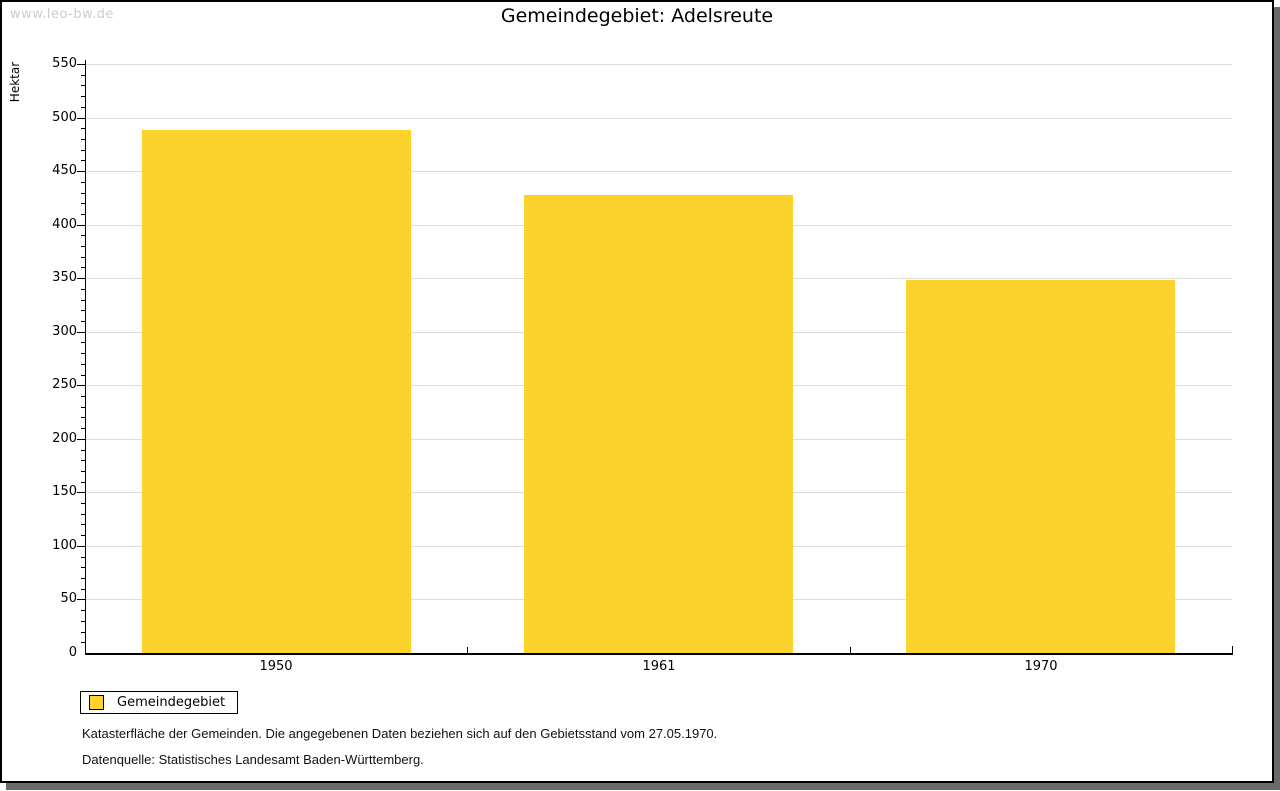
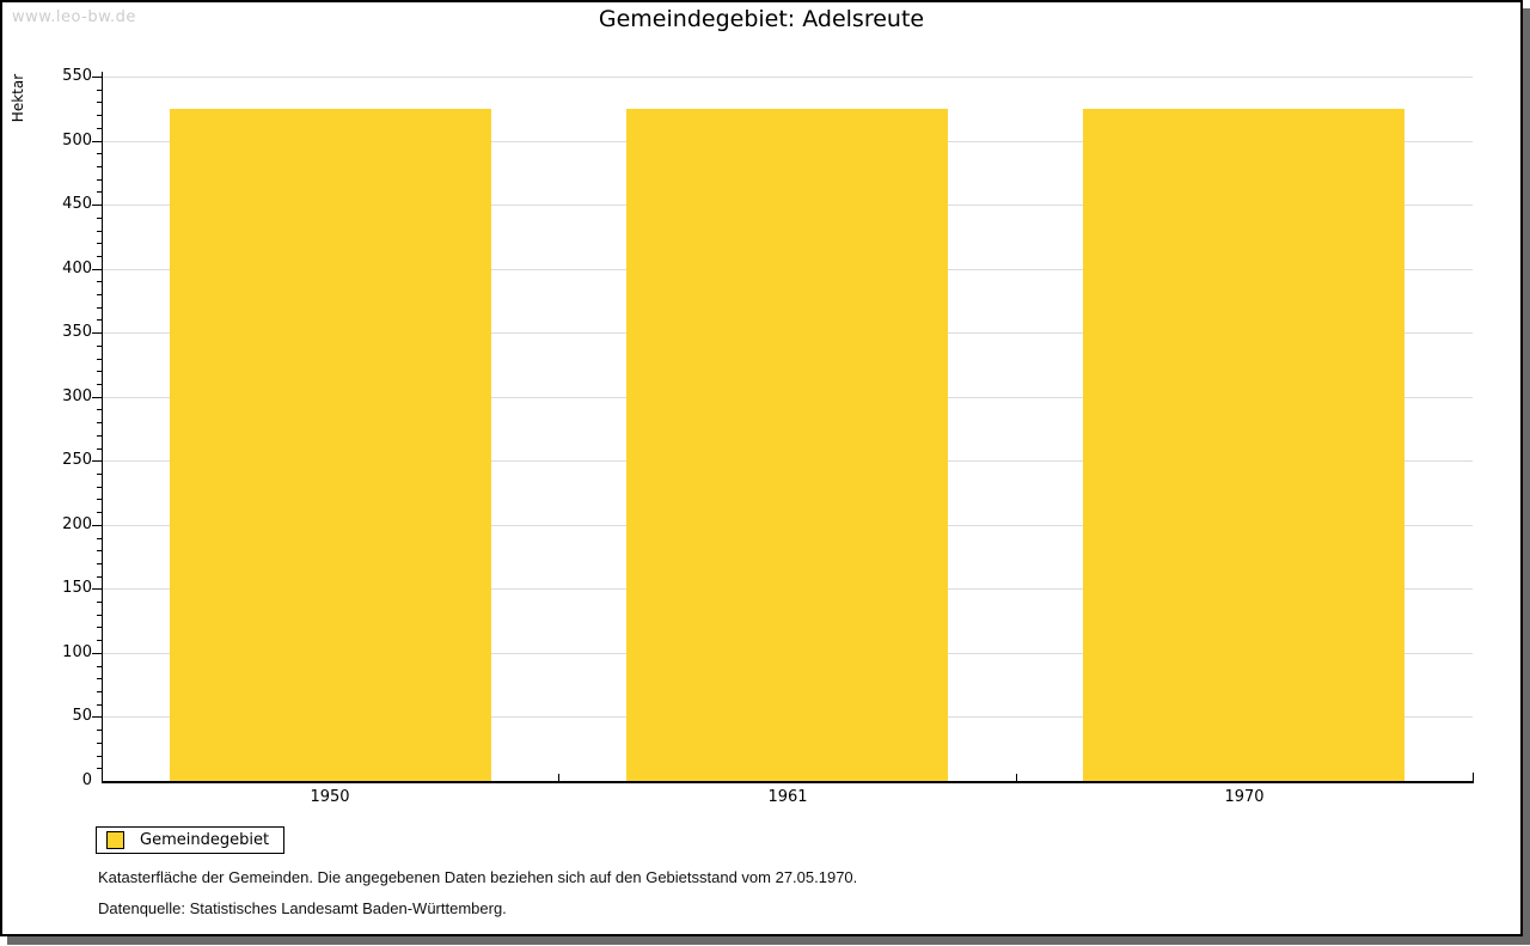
1950: 488 -> 525
1961: 428 -> 525
1970: 348 -> 525
